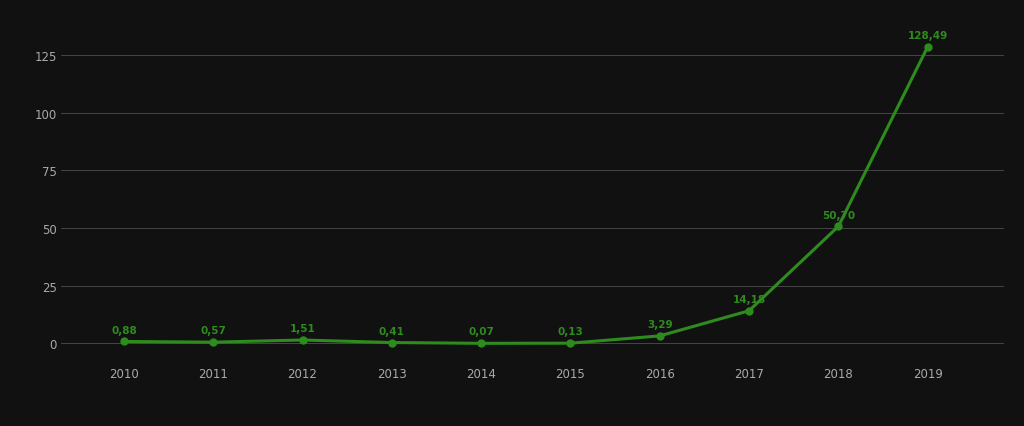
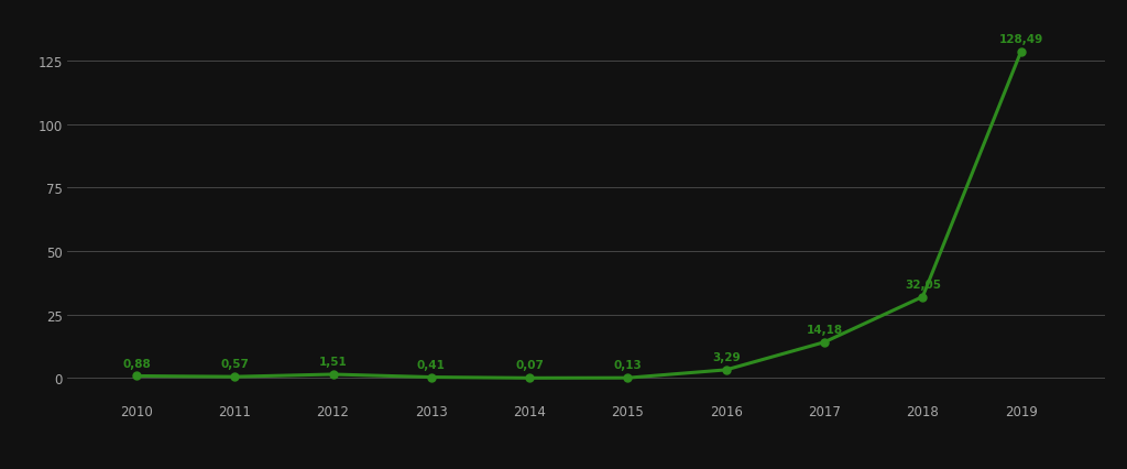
2018: 50,70 -> 32,05
